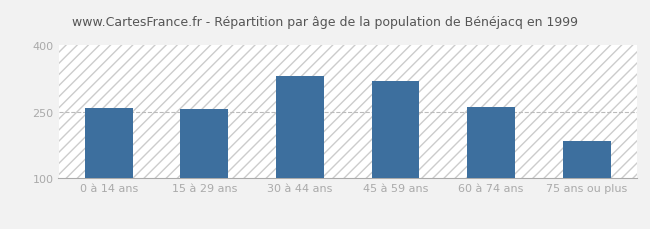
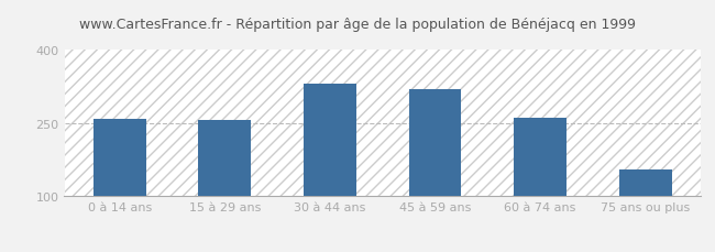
75 ans ou plus: 185 -> 155
